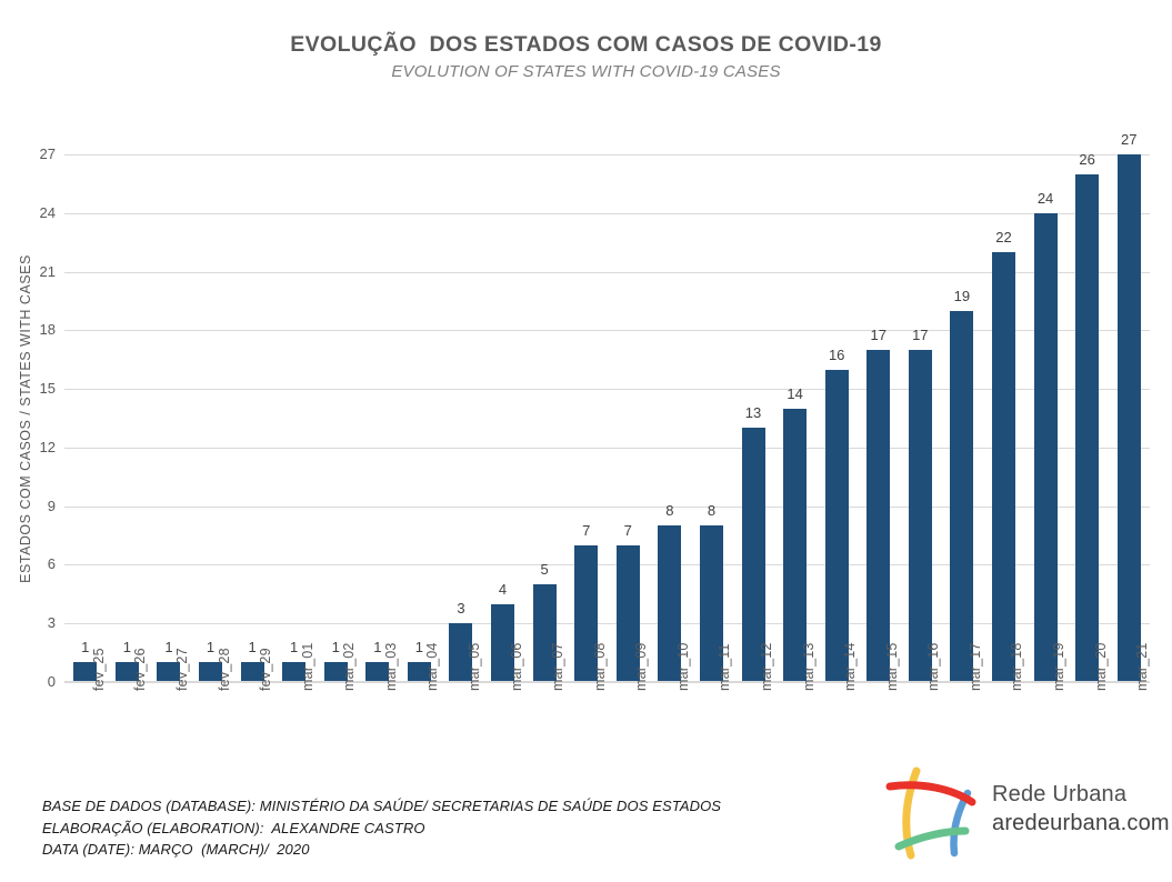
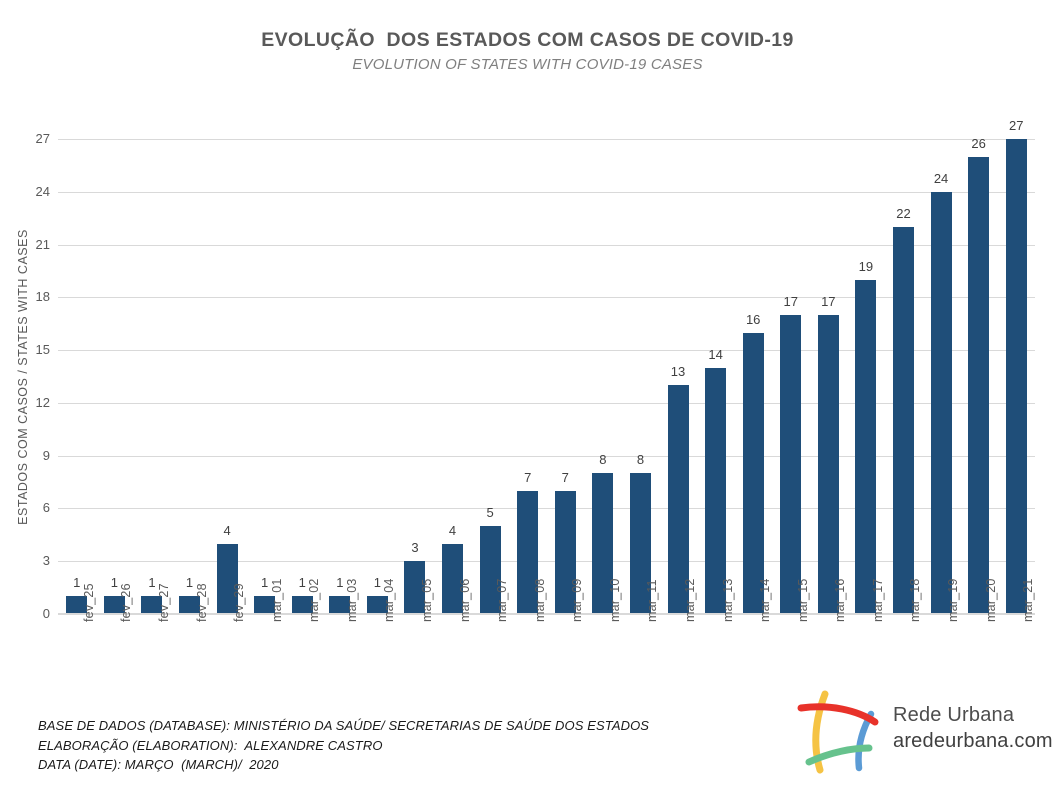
fev_29: 1 -> 4
